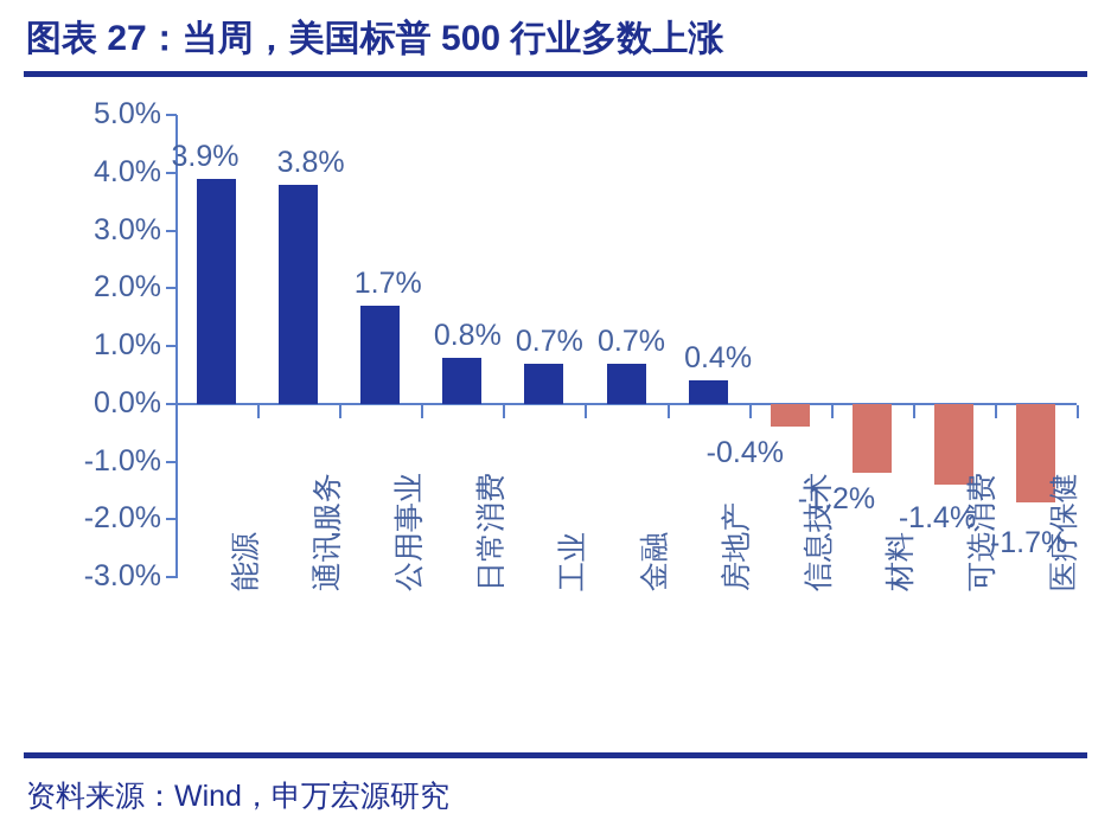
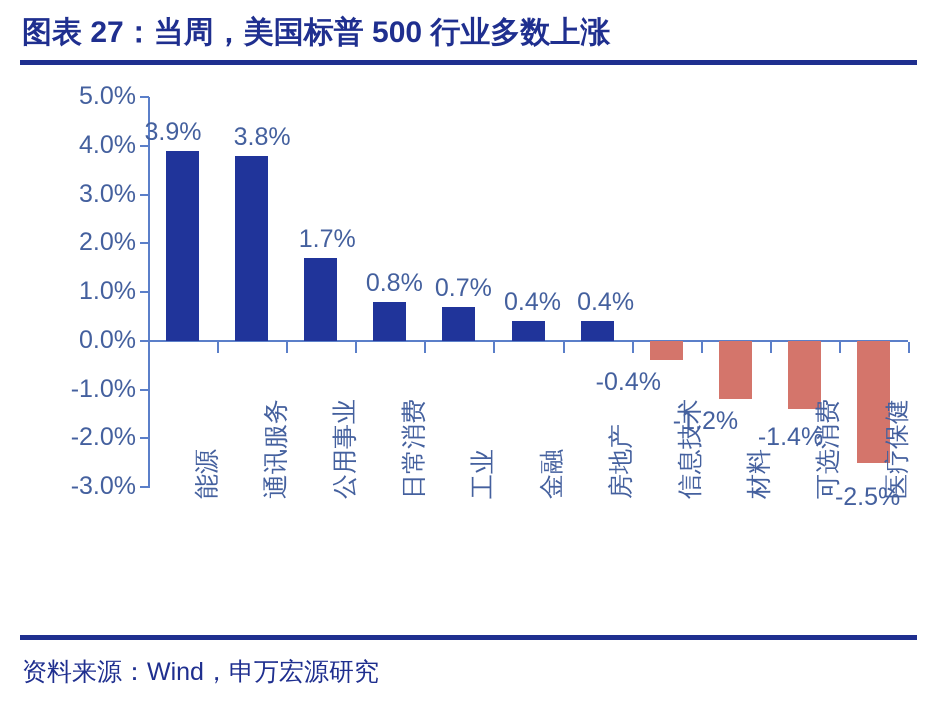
金融: 0.7% -> 0.4%
医疗保健: -1.7% -> -2.5%
